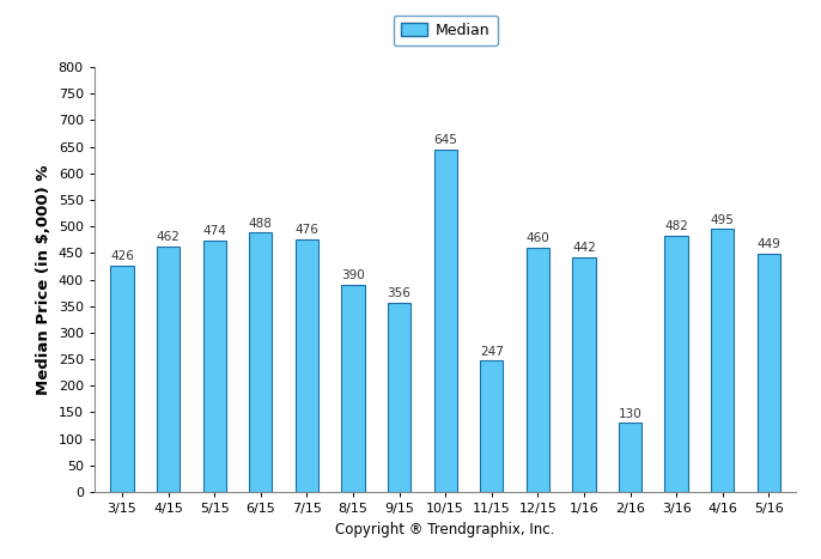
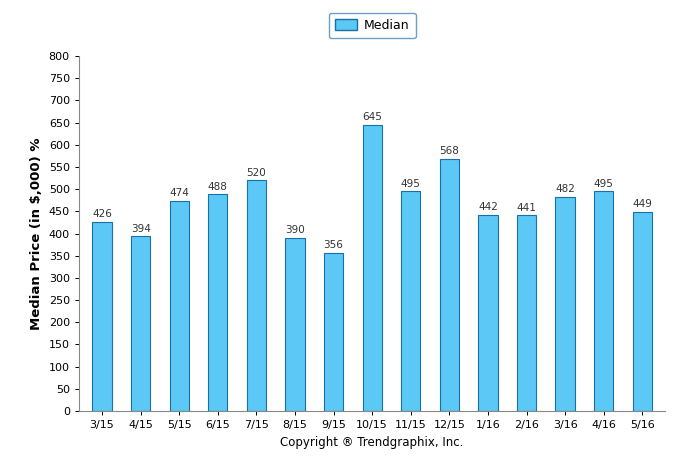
4/15: 462 -> 394
7/15: 476 -> 520
11/15: 247 -> 495
12/15: 460 -> 568
2/16: 130 -> 441
